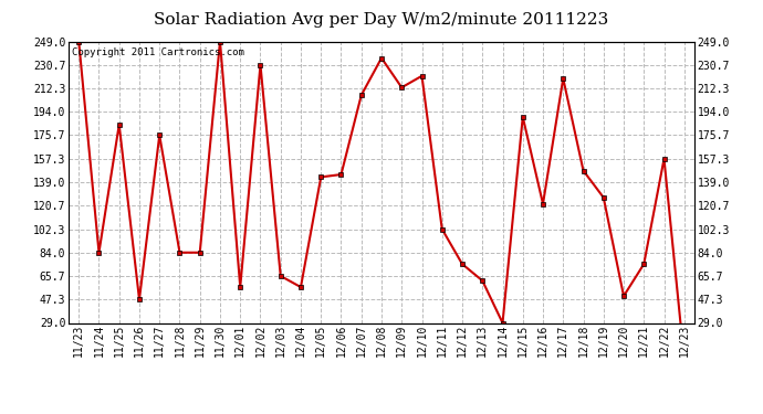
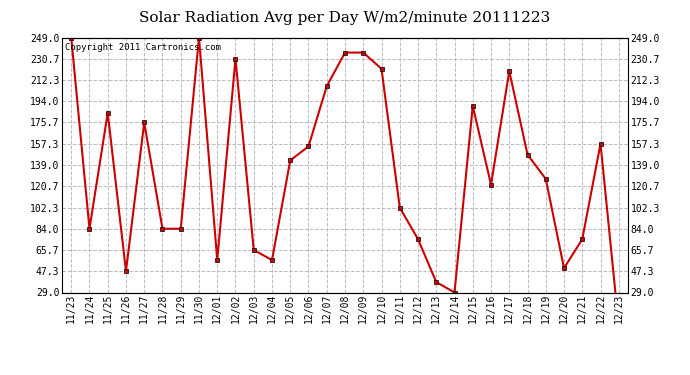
12/06: 145 -> 155
12/09: 213 -> 236
12/13: 62 -> 38
